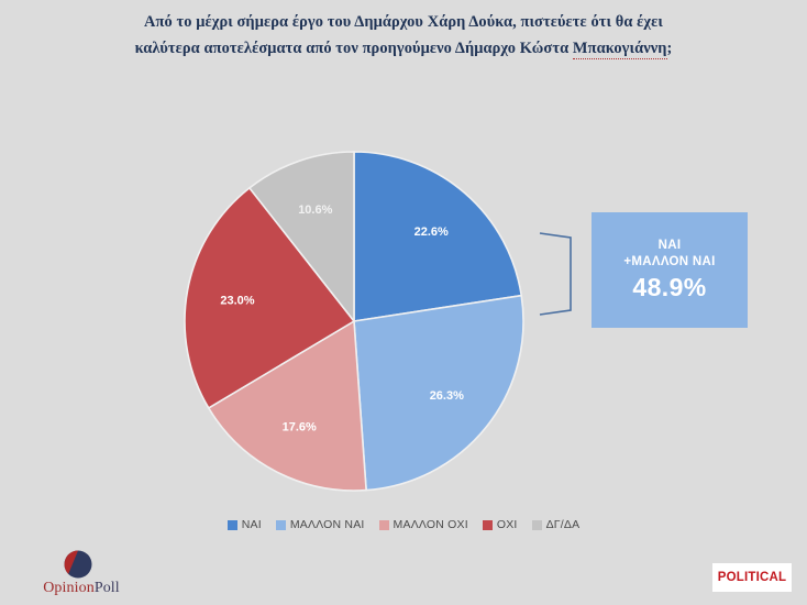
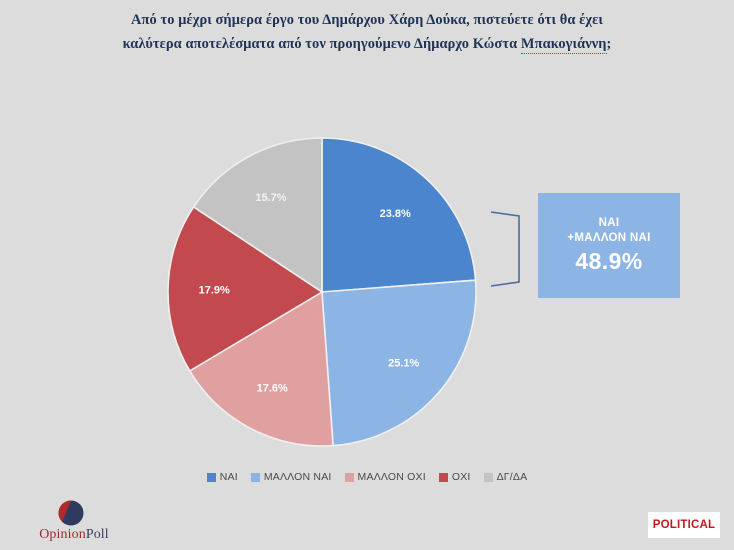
ΝΑΙ: 22.6% -> 23.8%
ΜΑΛΛΟΝ ΝΑΙ: 26.3% -> 25.1%
ΟΧΙ: 23.0% -> 17.9%
ΔΓ/ΔΑ: 10.6% -> 15.7%
